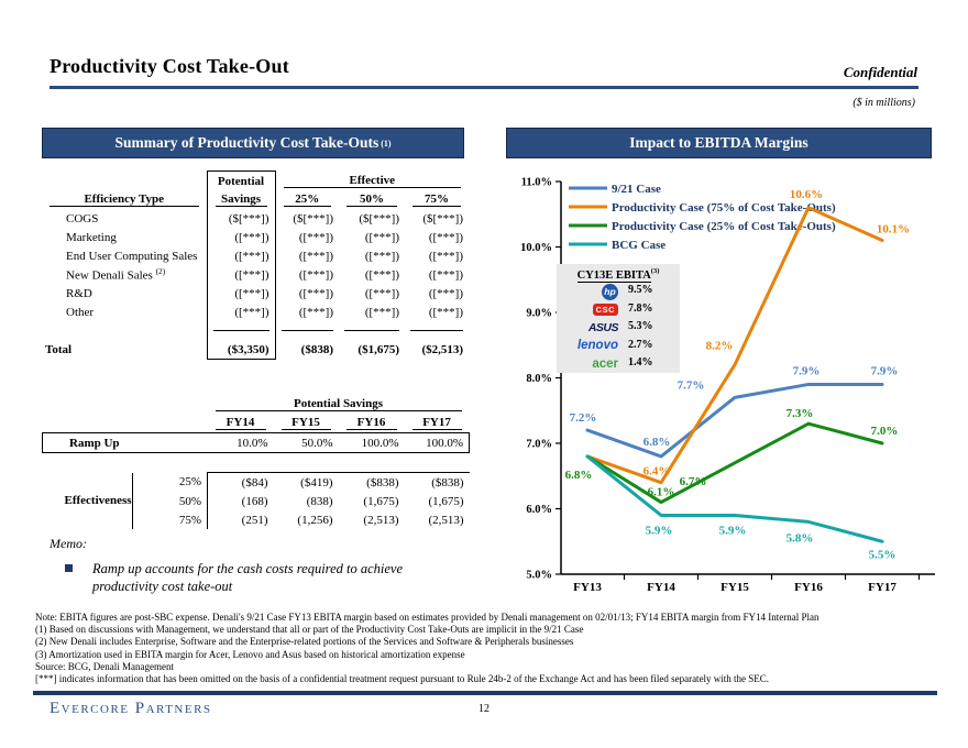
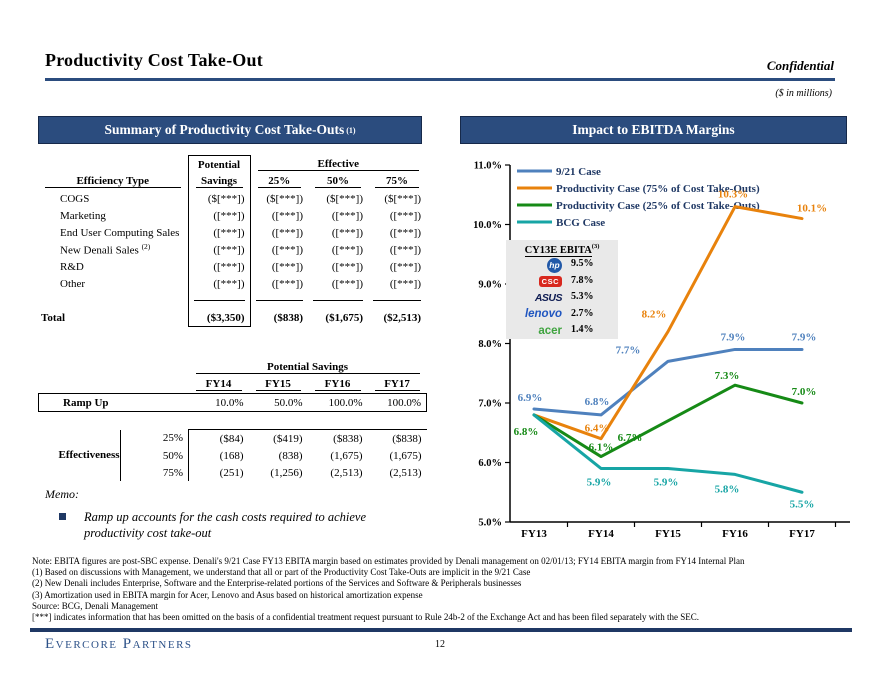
9/21 Case/FY13: 7.2% -> 6.9%
Productivity Case (75% of Cost Take-Outs)/FY16: 10.6% -> 10.3%
